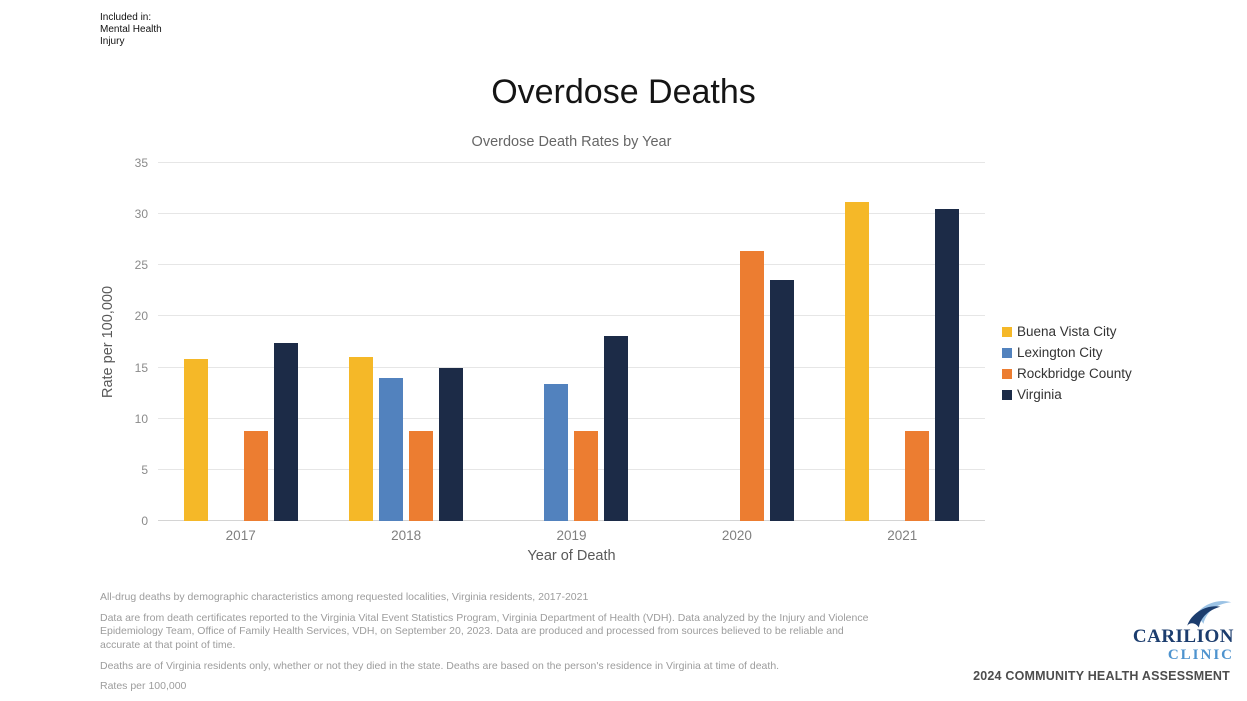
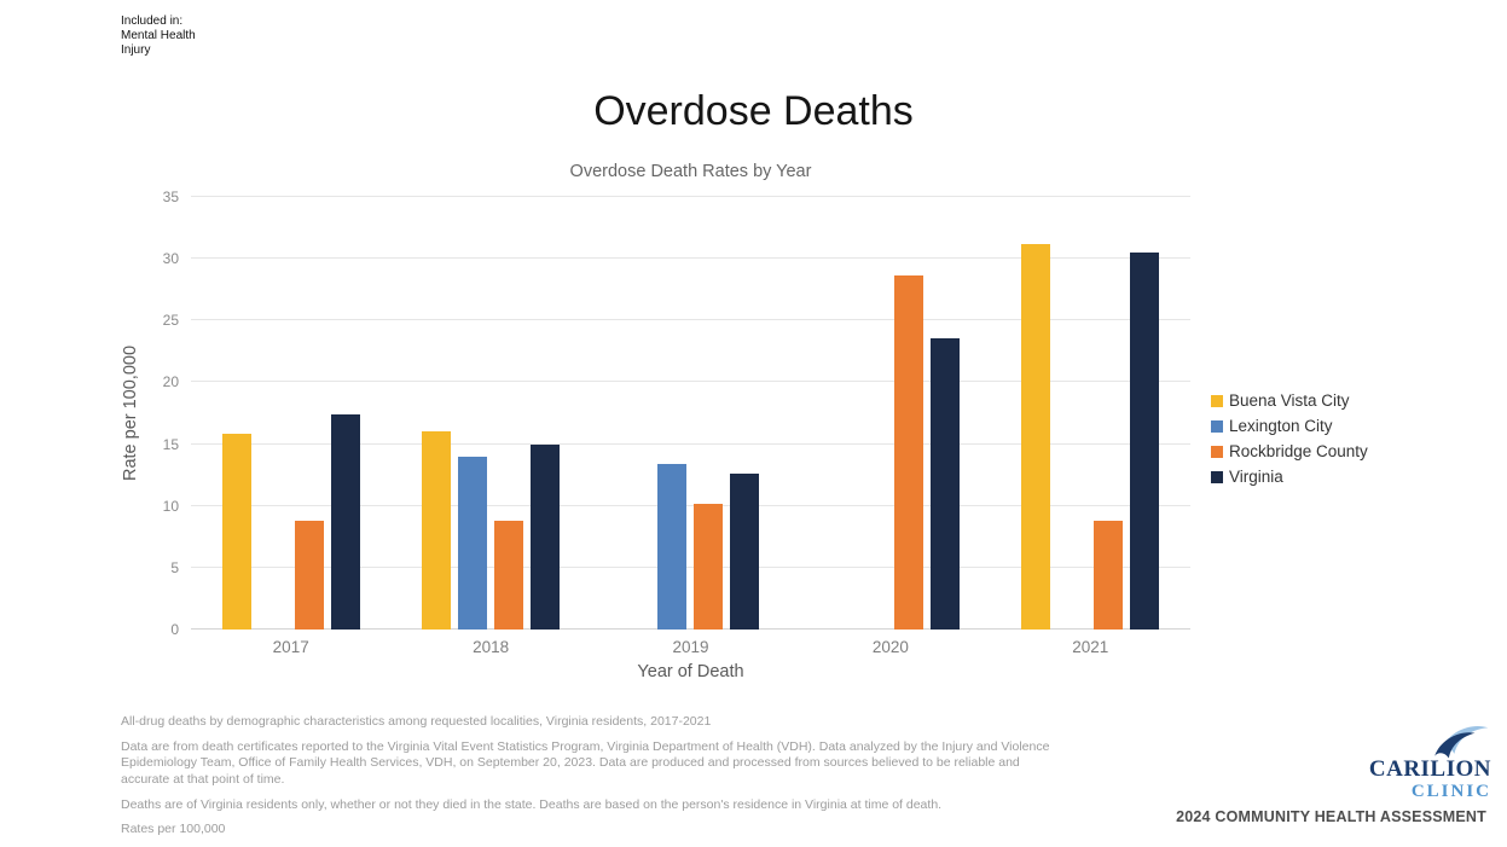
Rockbridge County/2019: 8.8 -> 10.2
Virginia/2019: 18.1 -> 12.6
Rockbridge County/2020: 26.4 -> 28.6
